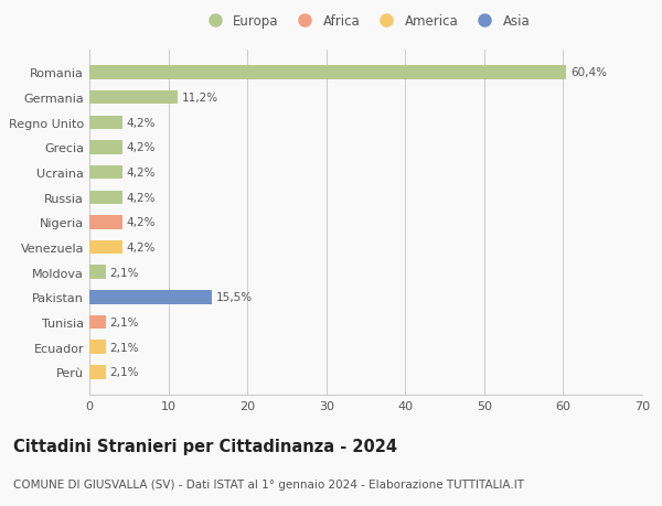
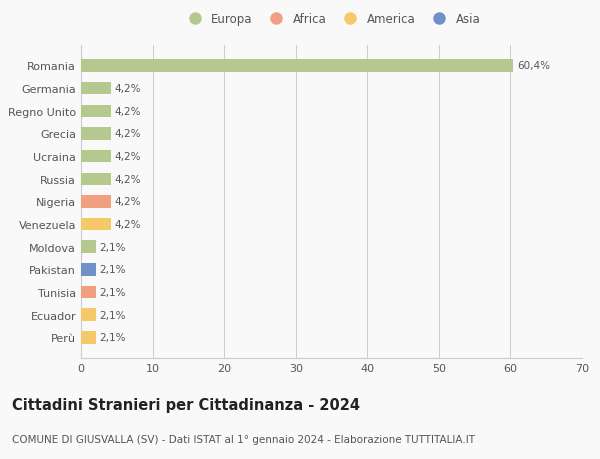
Germania: 11,2% -> 4,2%
Pakistan: 15,5% -> 2,1%
